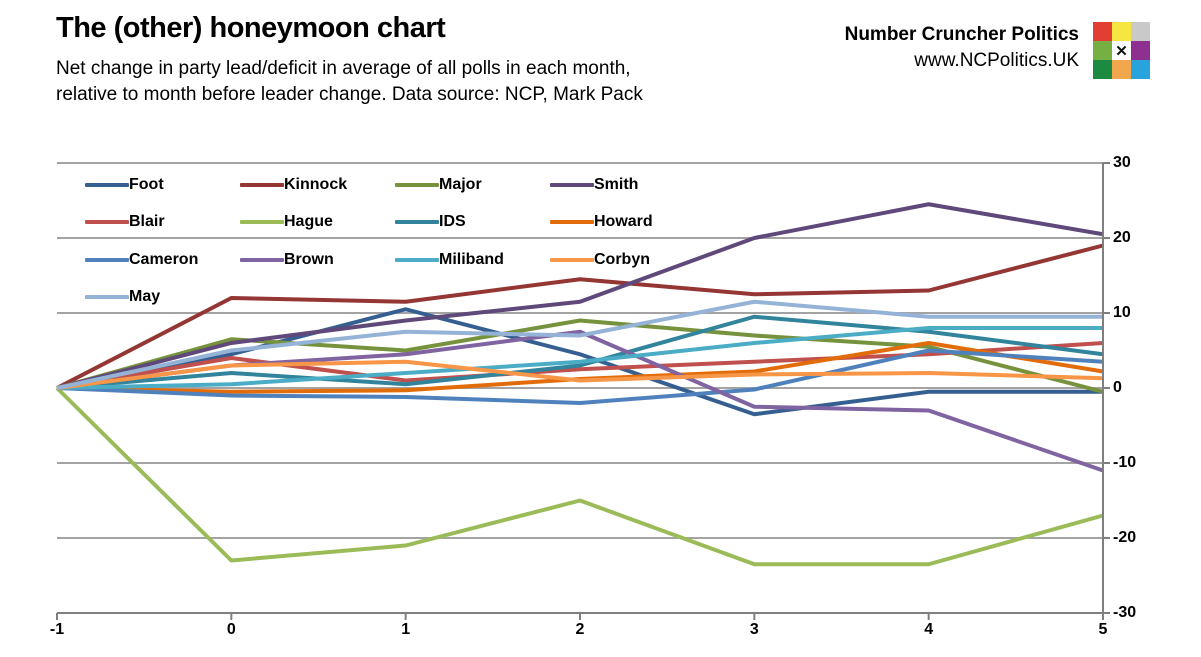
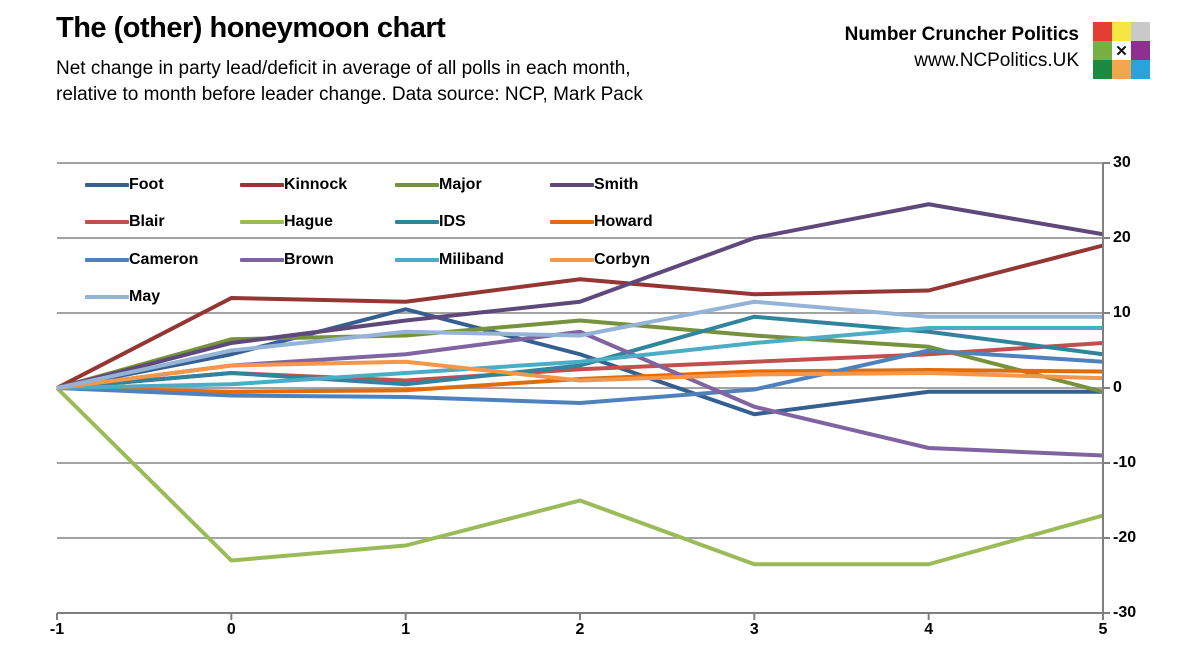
Blair/0: 4 -> 2
Major/1: 5 -> 7
Howard/4: 6 -> 2
Brown/4: -3 -> -8
Brown/5: -11 -> -9
